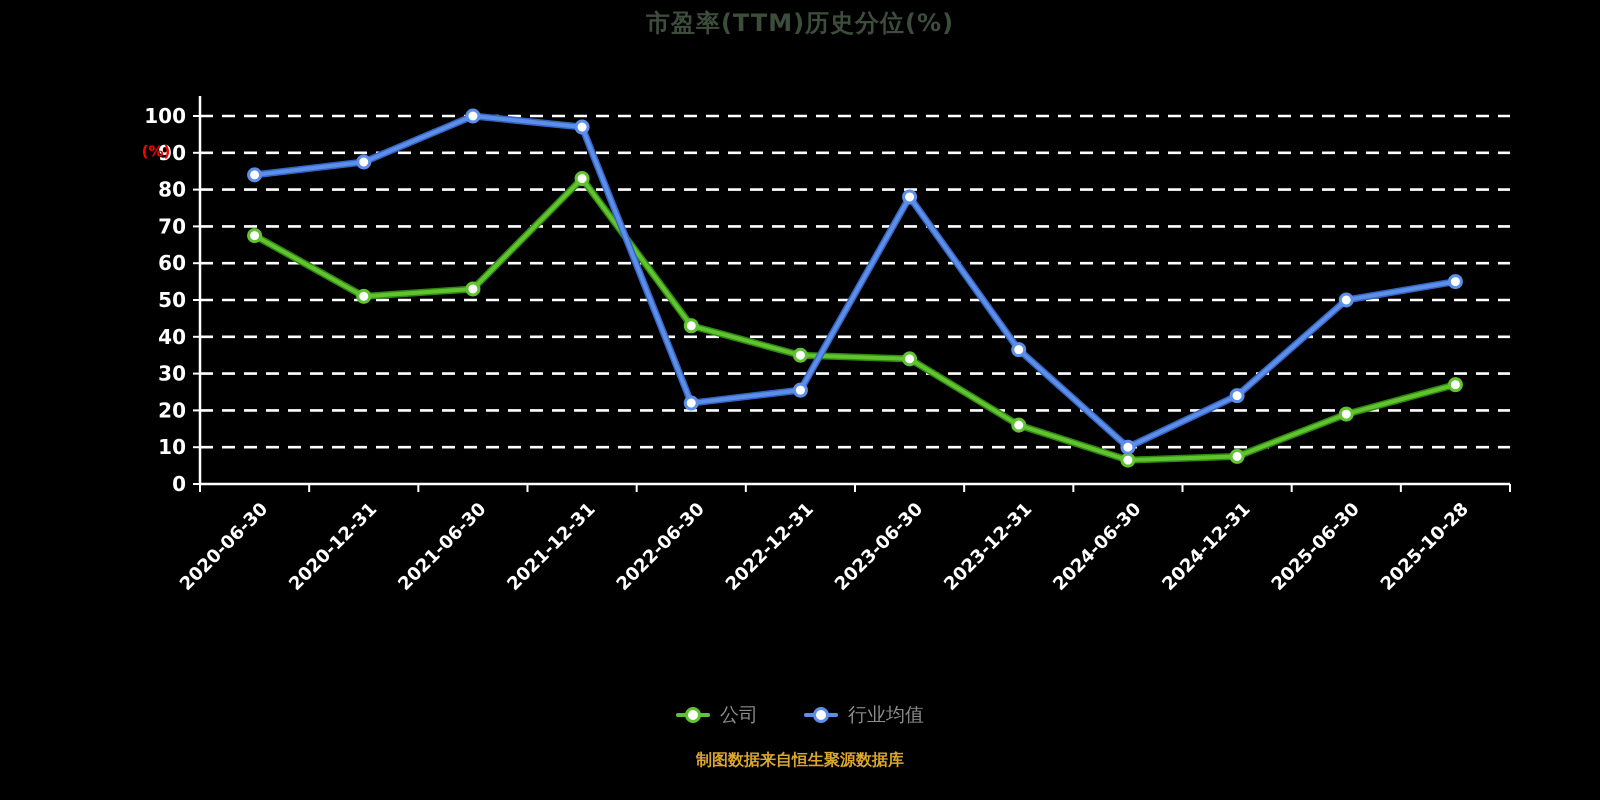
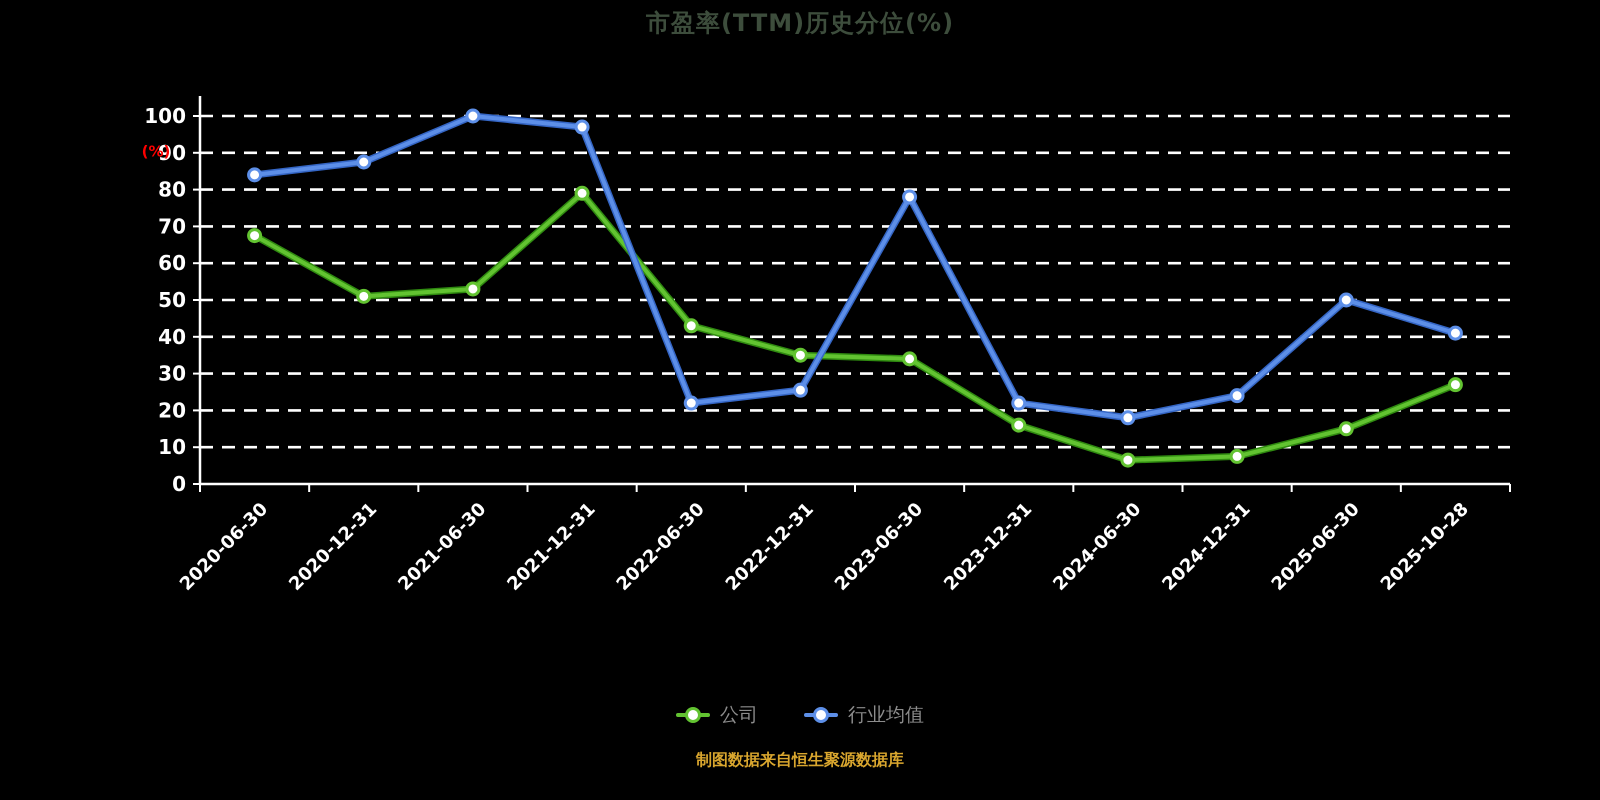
公司/2021-12-31: 83 -> 79
行业均值/2023-12-31: 36 -> 22
行业均值/2024-06-30: 10 -> 18
公司/2025-06-30: 19 -> 15
行业均值/2025-10-28: 55 -> 41
